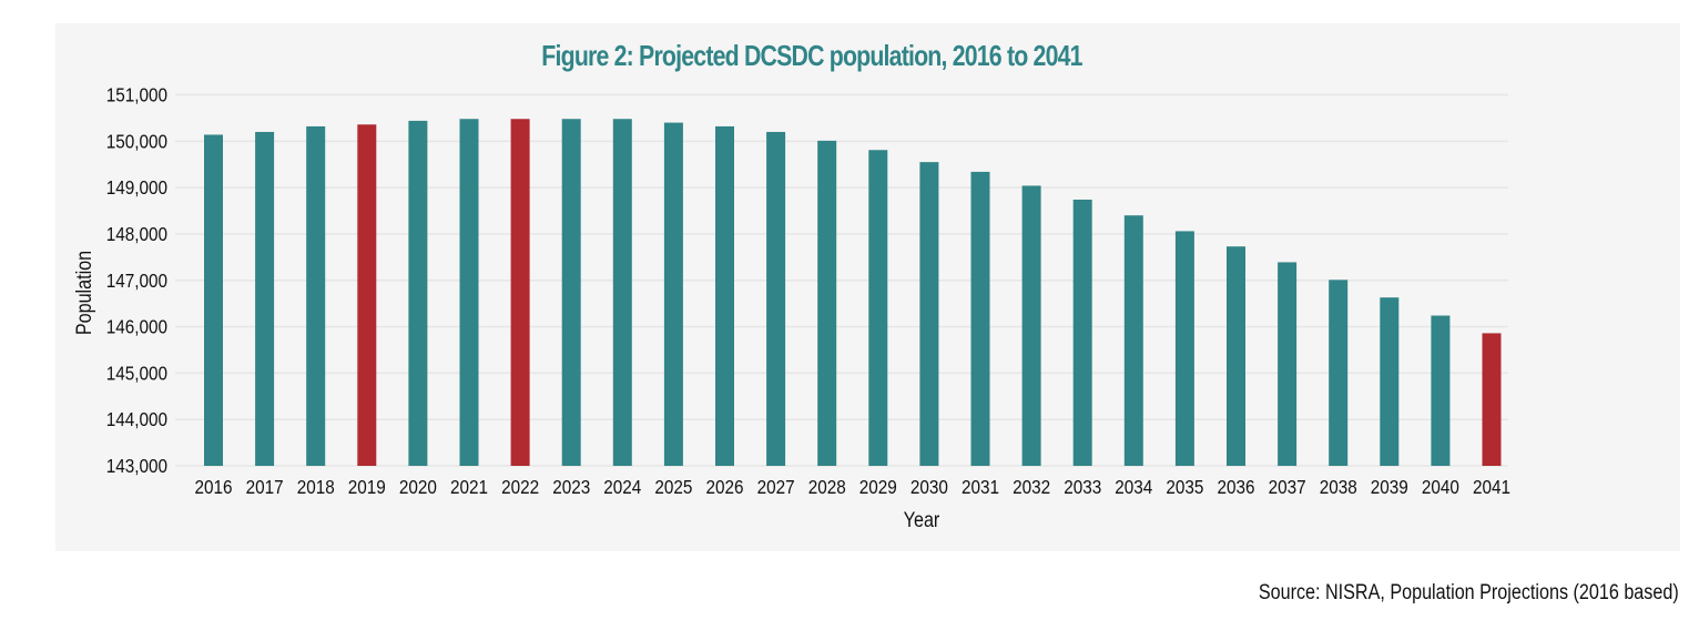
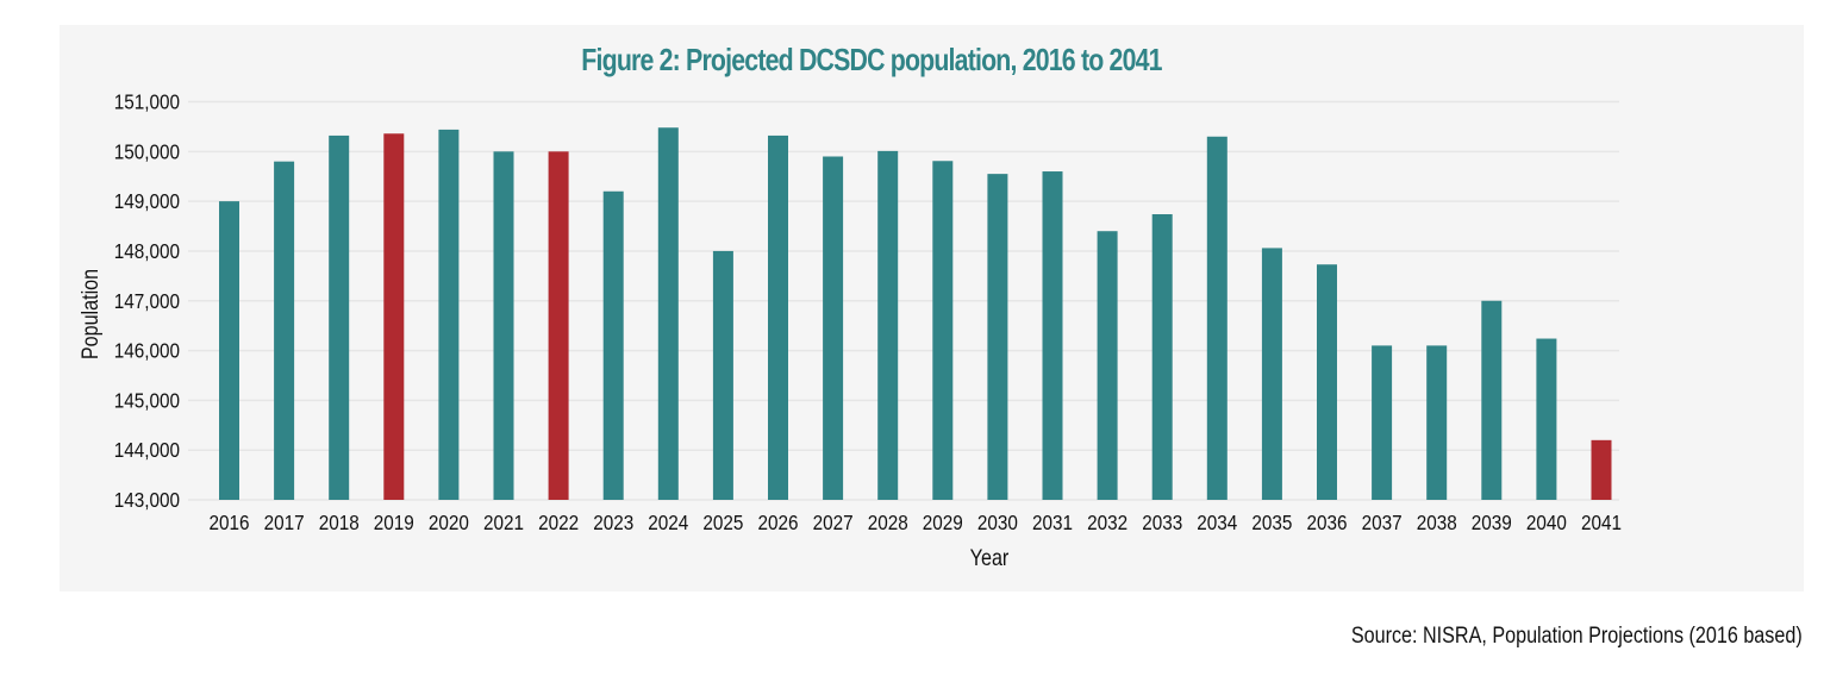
2016: 150100 -> 149000
2017: 150200 -> 149800
2021: 150500 -> 150000
2022: 150500 -> 150000
2023: 150500 -> 149200
2025: 150400 -> 148000
2027: 150200 -> 149900
2031: 149300 -> 149600
2032: 149000 -> 148400
2034: 148400 -> 150300
2037: 147400 -> 146100
2038: 147000 -> 146100
2039: 146600 -> 147000
2041: 145900 -> 144200
